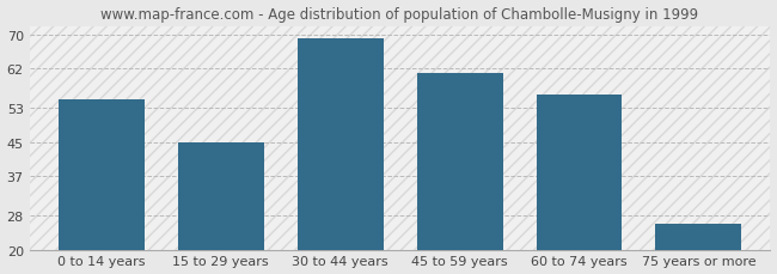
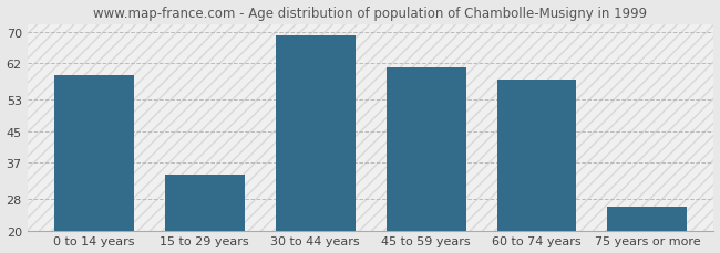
0 to 14 years: 55 -> 59
15 to 29 years: 45 -> 34
60 to 74 years: 56 -> 58
